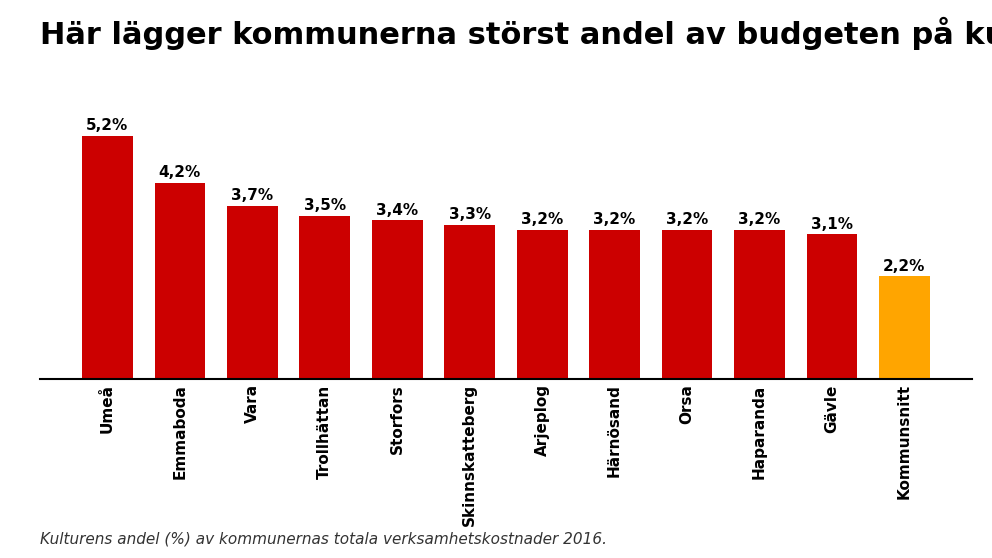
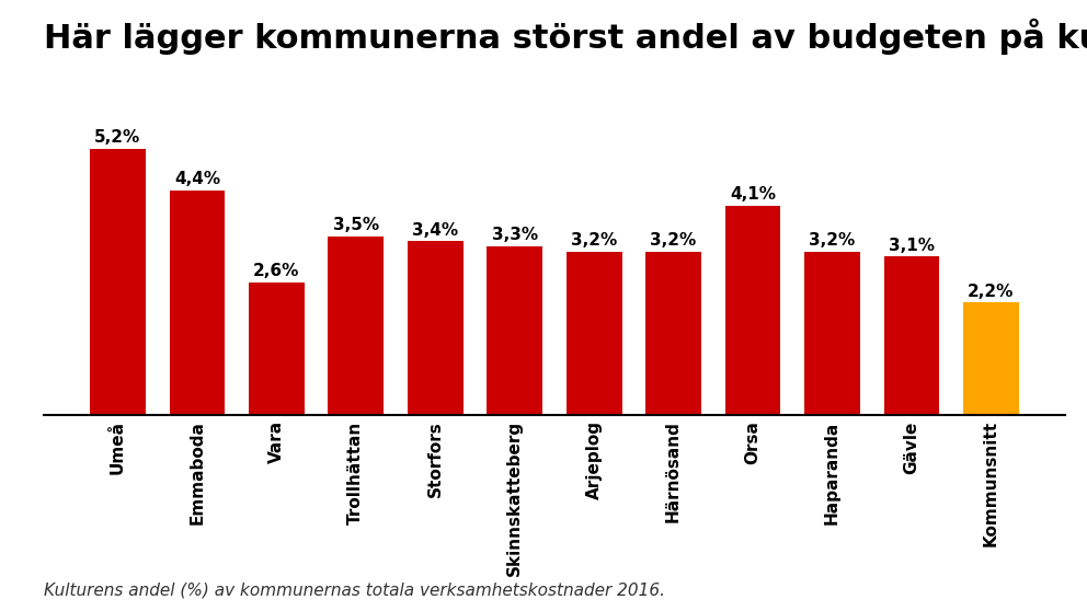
Emmaboda: 4,2% -> 4,4%
Vara: 3,7% -> 2,6%
Orsa: 3,2% -> 4,1%
